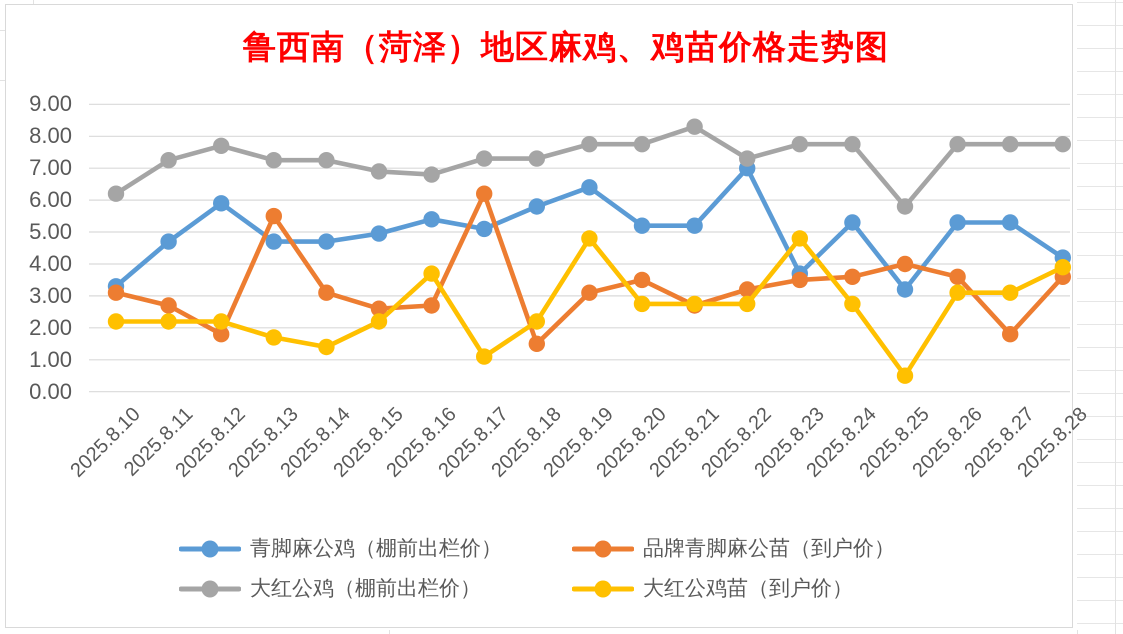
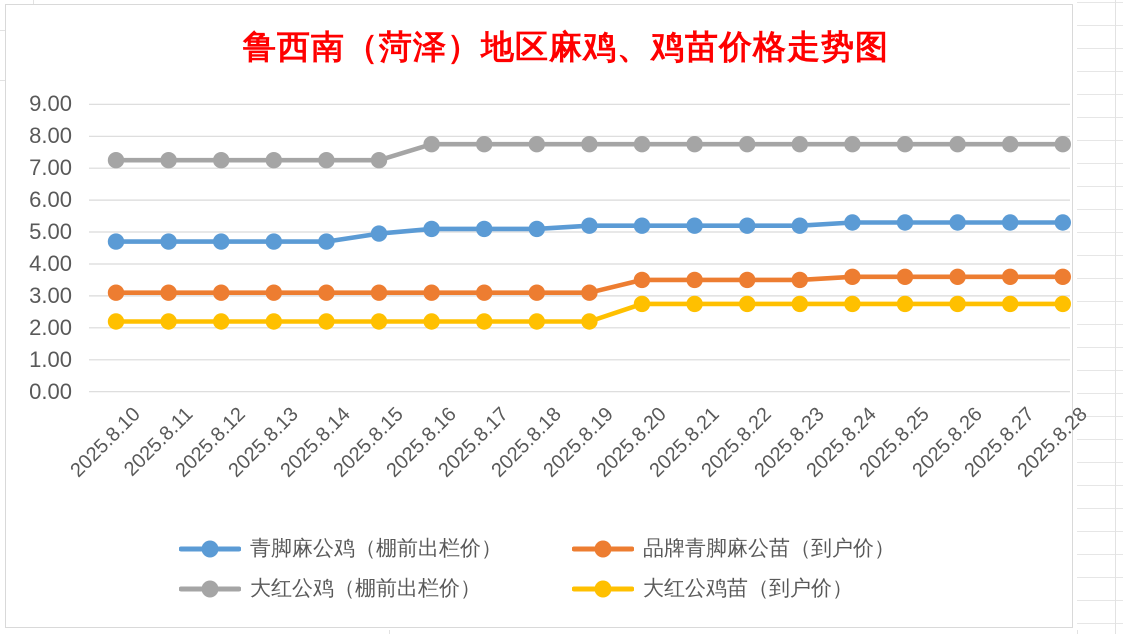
青脚麻公鸡（棚前出栏价）/2025.8.10: 3.3 -> 4.7
大红公鸡（棚前出栏价）/2025.8.10: 6.2 -> 7.2
品牌青脚麻公苗（到户价）/2025.8.11: 2.7 -> 3.1
青脚麻公鸡（棚前出栏价）/2025.8.12: 5.9 -> 4.7
品牌青脚麻公苗（到户价）/2025.8.12: 1.8 -> 3.1
大红公鸡（棚前出栏价）/2025.8.12: 7.7 -> 7.2
品牌青脚麻公苗（到户价）/2025.8.13: 5.5 -> 3.1
大红公鸡苗（到户价）/2025.8.13: 1.7 -> 2.2
大红公鸡苗（到户价）/2025.8.14: 1.4 -> 2.2
品牌青脚麻公苗（到户价）/2025.8.15: 2.6 -> 3.1
大红公鸡（棚前出栏价）/2025.8.15: 6.9 -> 7.2
青脚麻公鸡（棚前出栏价）/2025.8.16: 5.4 -> 5.1
品牌青脚麻公苗（到户价）/2025.8.16: 2.7 -> 3.1
大红公鸡（棚前出栏价）/2025.8.16: 6.8 -> 7.8
大红公鸡苗（到户价）/2025.8.16: 3.7 -> 2.2
品牌青脚麻公苗（到户价）/2025.8.17: 6.2 -> 3.1
大红公鸡（棚前出栏价）/2025.8.17: 7.3 -> 7.8
大红公鸡苗（到户价）/2025.8.17: 1.1 -> 2.2
青脚麻公鸡（棚前出栏价）/2025.8.18: 5.8 -> 5.1
品牌青脚麻公苗（到户价）/2025.8.18: 1.5 -> 3.1
大红公鸡（棚前出栏价）/2025.8.18: 7.3 -> 7.8
青脚麻公鸡（棚前出栏价）/2025.8.19: 6.4 -> 5.2
大红公鸡苗（到户价）/2025.8.19: 4.8 -> 2.2
品牌青脚麻公苗（到户价）/2025.8.21: 2.7 -> 3.5
大红公鸡（棚前出栏价）/2025.8.21: 8.3 -> 7.8
青脚麻公鸡（棚前出栏价）/2025.8.22: 7.0 -> 5.2
品牌青脚麻公苗（到户价）/2025.8.22: 3.2 -> 3.5
大红公鸡（棚前出栏价）/2025.8.22: 7.3 -> 7.8
青脚麻公鸡（棚前出栏价）/2025.8.23: 3.7 -> 5.2
大红公鸡苗（到户价）/2025.8.23: 4.8 -> 2.8
青脚麻公鸡（棚前出栏价）/2025.8.25: 3.2 -> 5.3
品牌青脚麻公苗（到户价）/2025.8.25: 4.0 -> 3.6
大红公鸡（棚前出栏价）/2025.8.25: 5.8 -> 7.8
大红公鸡苗（到户价）/2025.8.25: 0.5 -> 2.8
大红公鸡苗（到户价）/2025.8.26: 3.1 -> 2.8
品牌青脚麻公苗（到户价）/2025.8.27: 1.8 -> 3.6
大红公鸡苗（到户价）/2025.8.27: 3.1 -> 2.8
青脚麻公鸡（棚前出栏价）/2025.8.28: 4.2 -> 5.3
大红公鸡苗（到户价）/2025.8.28: 3.9 -> 2.8
